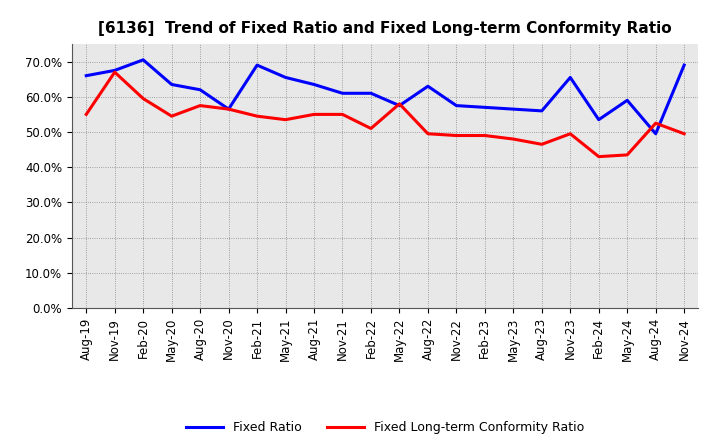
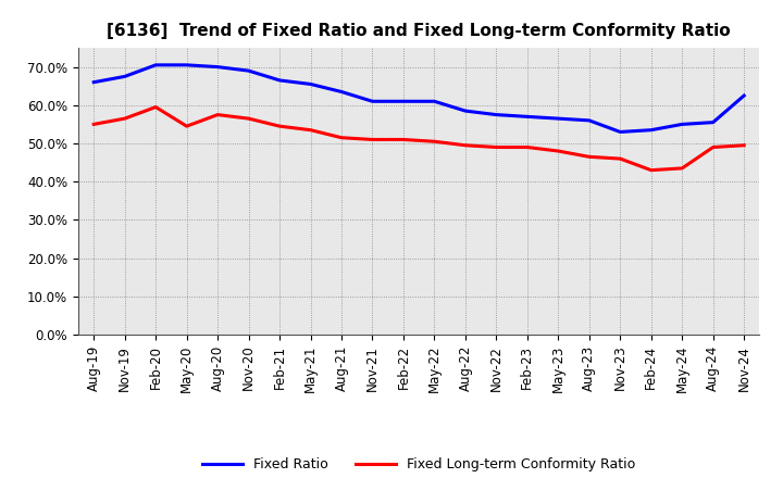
Fixed Long-term Conformity Ratio/Nov-19: 67.0% -> 56.5%
Fixed Ratio/May-20: 63.5% -> 70.5%
Fixed Ratio/Aug-20: 62.0% -> 70.0%
Fixed Ratio/Nov-20: 56.5% -> 69.0%
Fixed Ratio/Feb-21: 69.0% -> 66.5%
Fixed Long-term Conformity Ratio/Aug-21: 55.0% -> 51.5%
Fixed Long-term Conformity Ratio/Nov-21: 55.0% -> 51.0%
Fixed Ratio/May-22: 57.5% -> 61.0%
Fixed Long-term Conformity Ratio/May-22: 58.0% -> 50.5%
Fixed Ratio/Aug-22: 63.0% -> 58.5%
Fixed Ratio/Nov-23: 65.5% -> 53.0%
Fixed Long-term Conformity Ratio/Nov-23: 49.5% -> 46.0%
Fixed Ratio/May-24: 59.0% -> 55.0%
Fixed Ratio/Aug-24: 49.5% -> 55.5%
Fixed Long-term Conformity Ratio/Aug-24: 52.5% -> 49.0%
Fixed Ratio/Nov-24: 69.0% -> 62.5%
